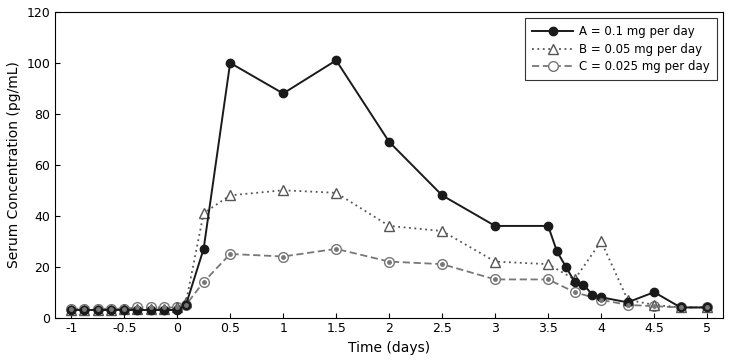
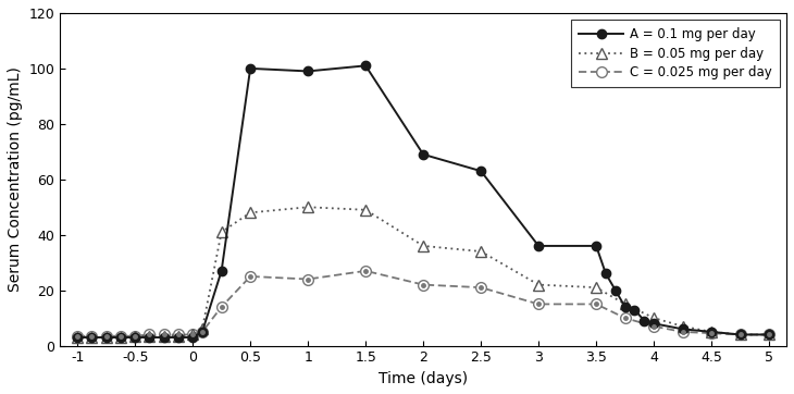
A = 0.1 mg per day/1: 88 -> 99
A = 0.1 mg per day/2.5: 48 -> 63
B = 0.05 mg per day/4: 30.0 -> 10.0
A = 0.1 mg per day/4.5: 10 -> 5
